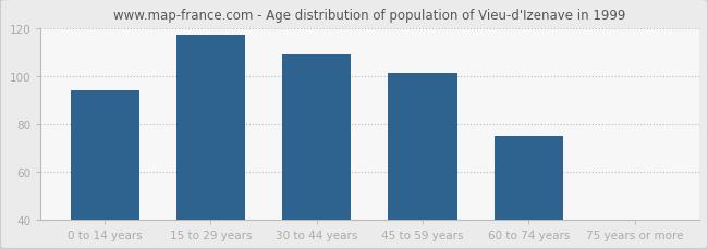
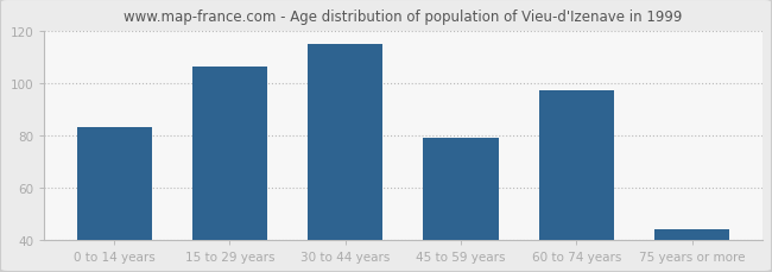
0 to 14 years: 94 -> 83
15 to 29 years: 117 -> 106
30 to 44 years: 109 -> 115
45 to 59 years: 101 -> 79
60 to 74 years: 75 -> 97
75 years or more: 40 -> 44
